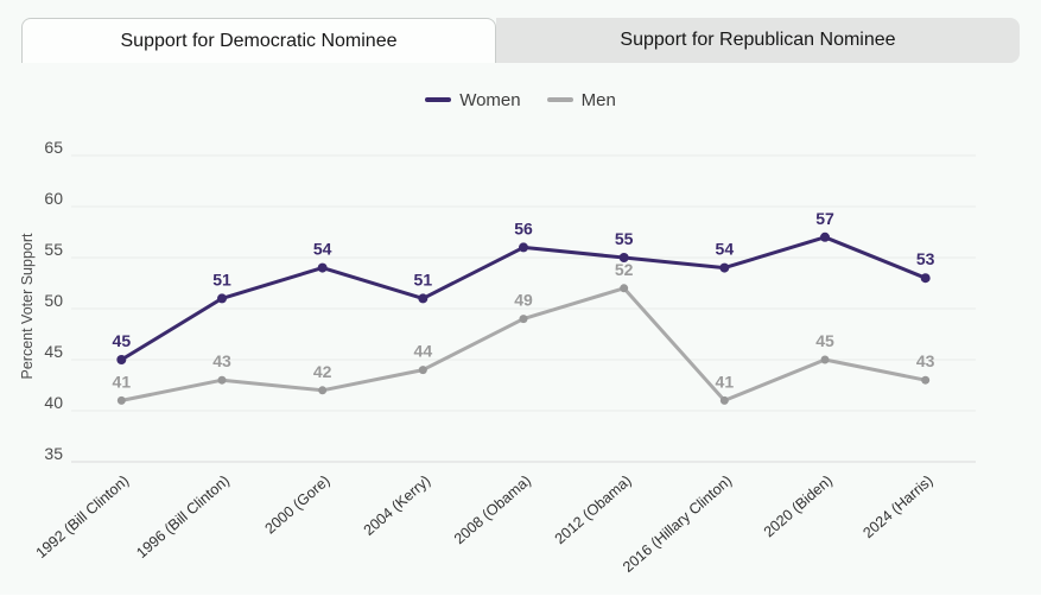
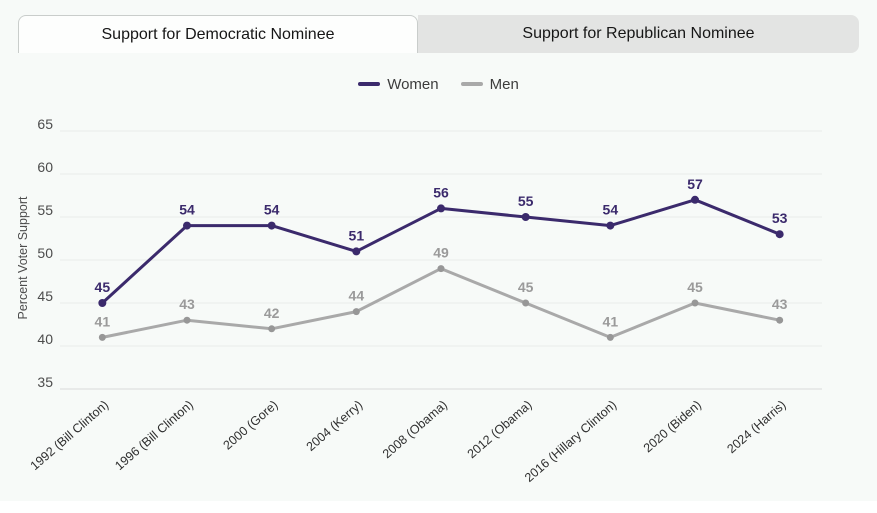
Women/1996 (Bill Clinton): 51 -> 54
Men/2012 (Obama): 52 -> 45
